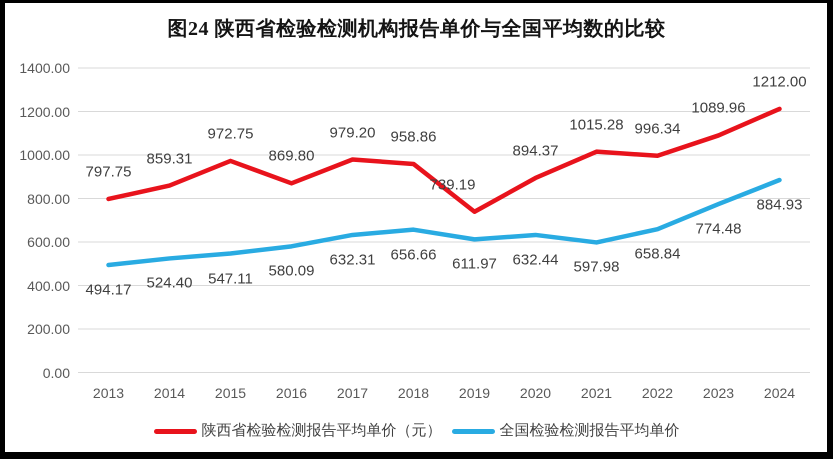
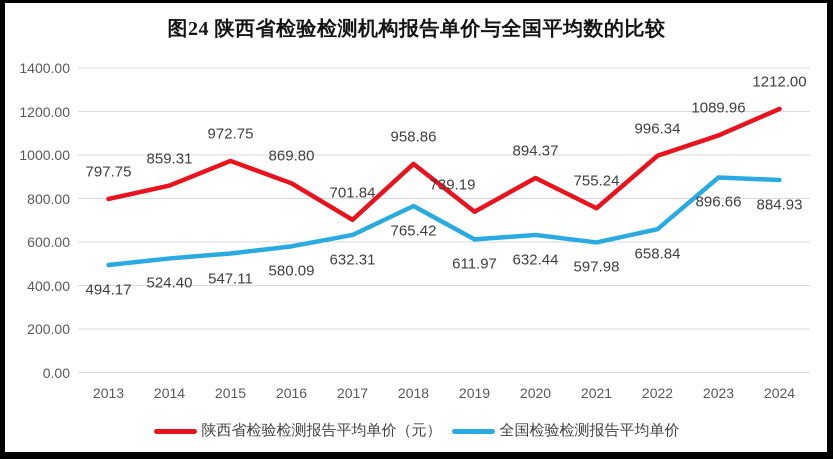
陕西省检验检测报告平均单价（元）/2017: 979.20 -> 701.84
全国检验检测报告平均单价/2018: 656.66 -> 765.42
陕西省检验检测报告平均单价（元）/2021: 1015.28 -> 755.24
全国检验检测报告平均单价/2023: 774.48 -> 896.66
